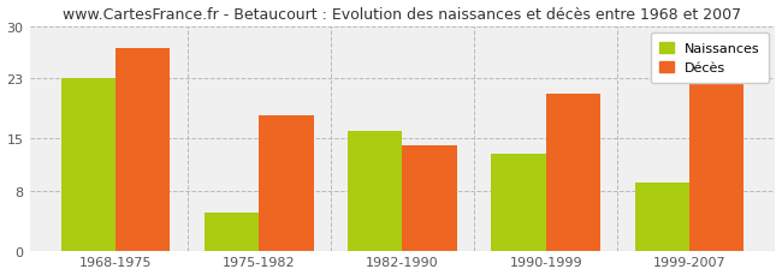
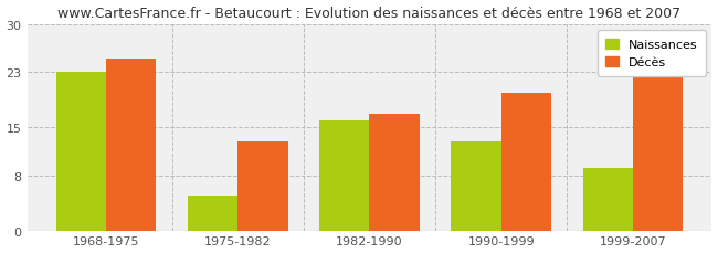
Décès/1968-1975: 27 -> 25
Décès/1975-1982: 18 -> 13
Décès/1982-1990: 14 -> 17
Décès/1990-1999: 21 -> 20
